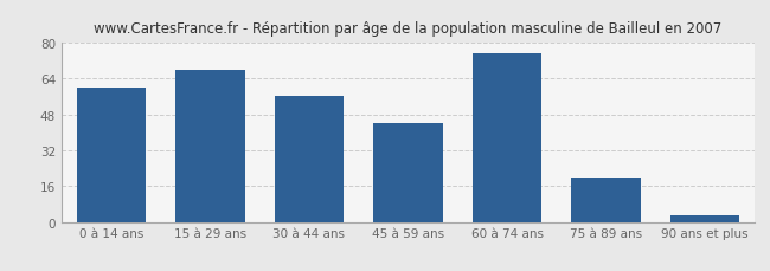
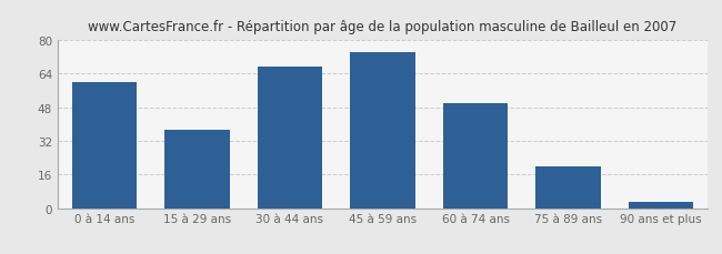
15 à 29 ans: 68 -> 37
30 à 44 ans: 56 -> 67
45 à 59 ans: 44 -> 74
60 à 74 ans: 75 -> 50
